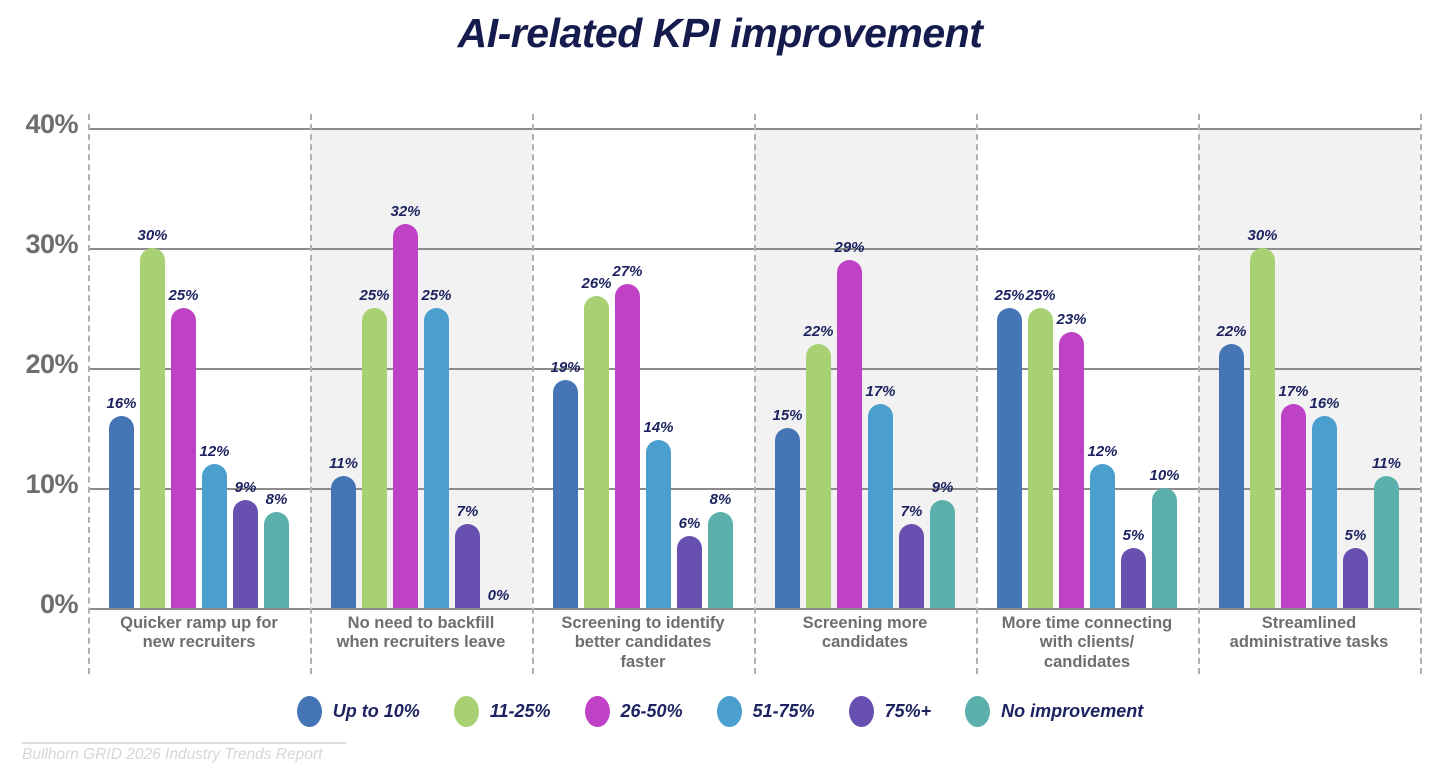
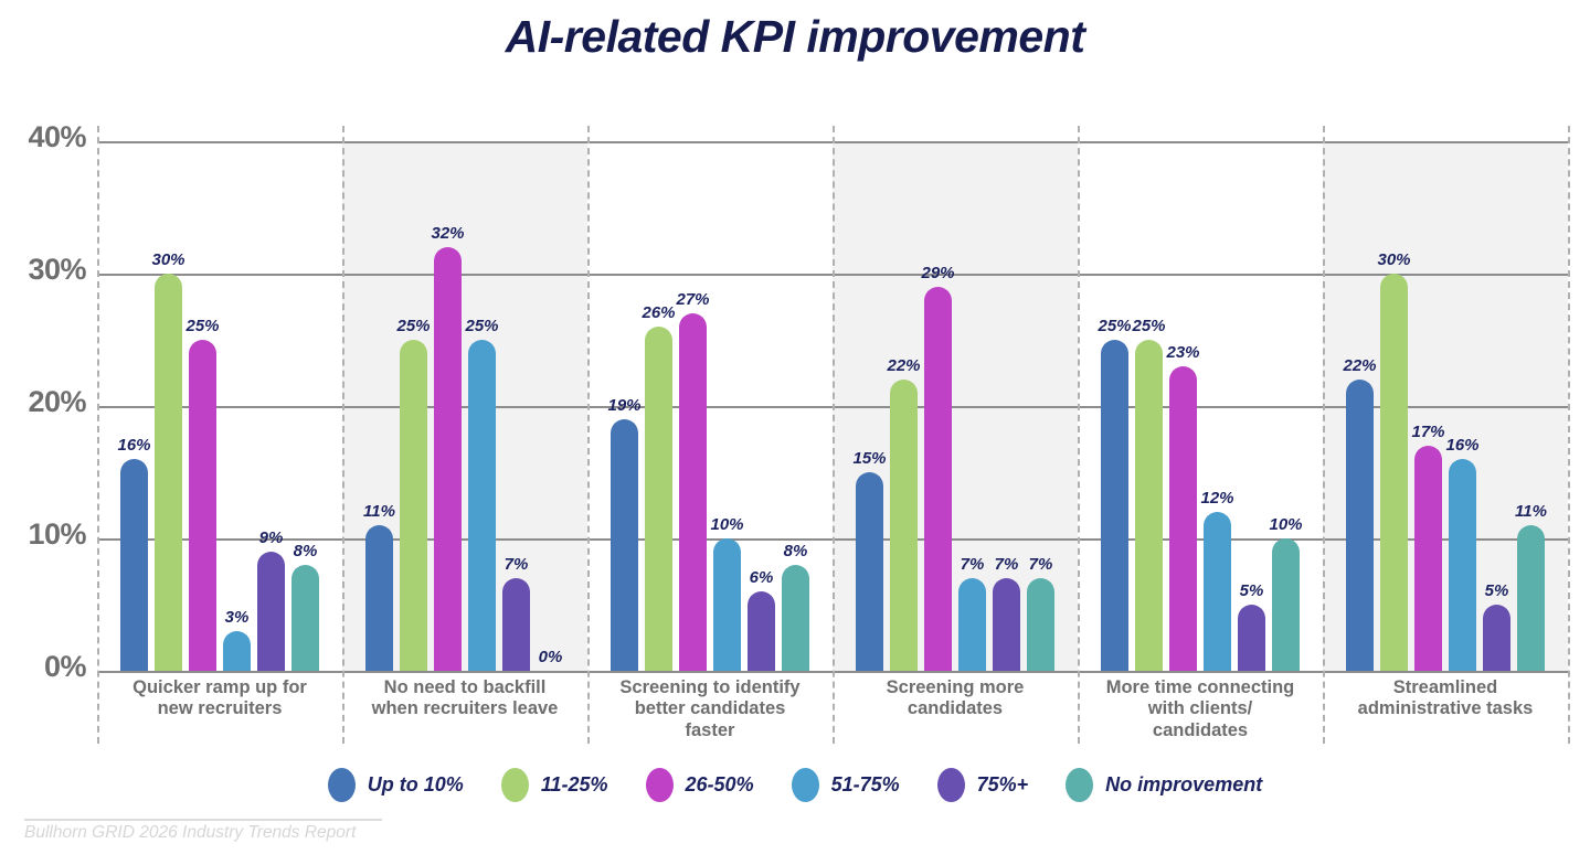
51-75%/Quicker ramp up for new recruiters: 12% -> 3%
51-75%/Screening to identify better candidates faster: 14% -> 10%
51-75%/Screening more candidates: 17% -> 7%
No improvement/Screening more candidates: 9% -> 7%
